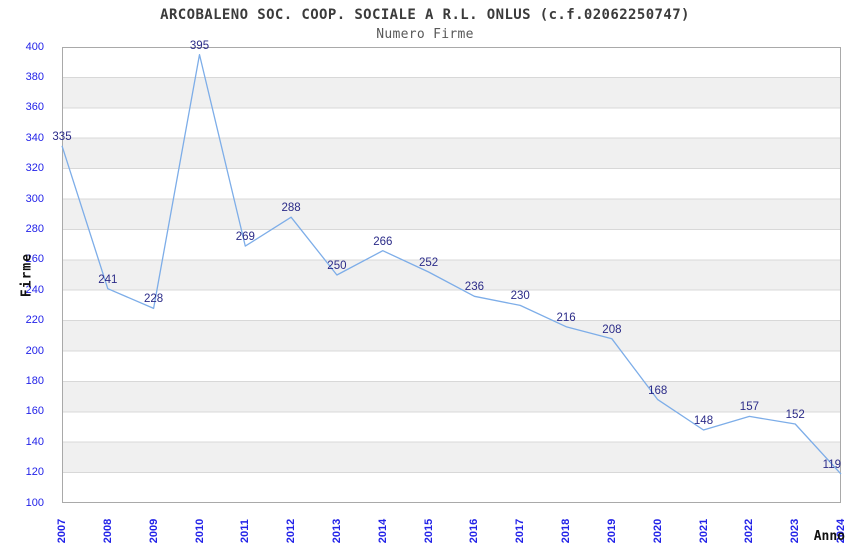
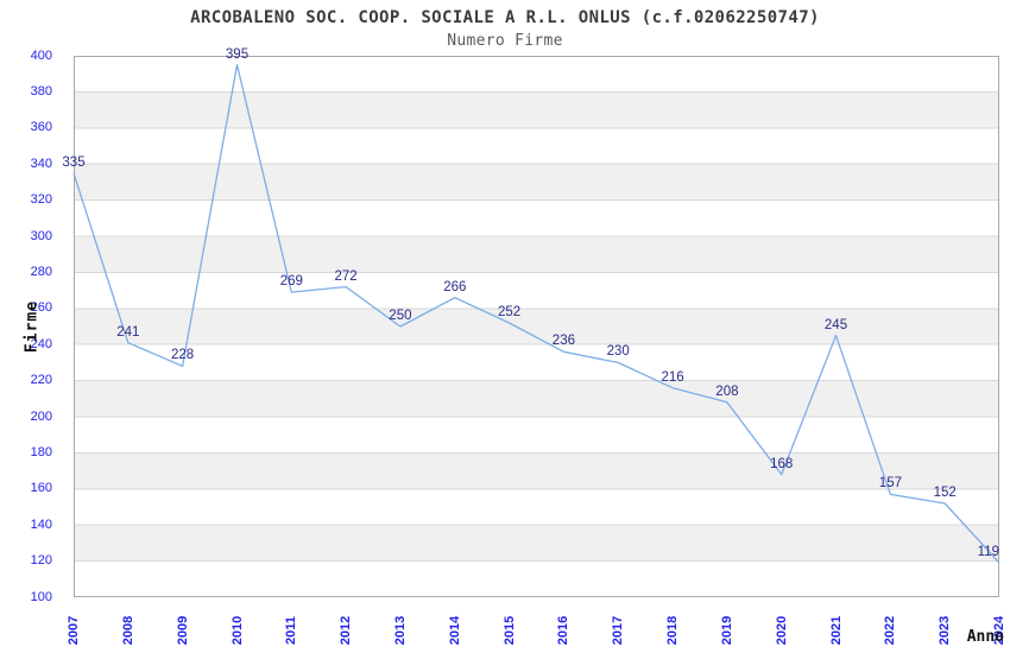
2012: 288 -> 272
2021: 148 -> 245
